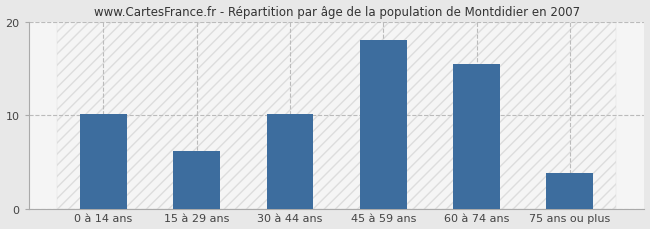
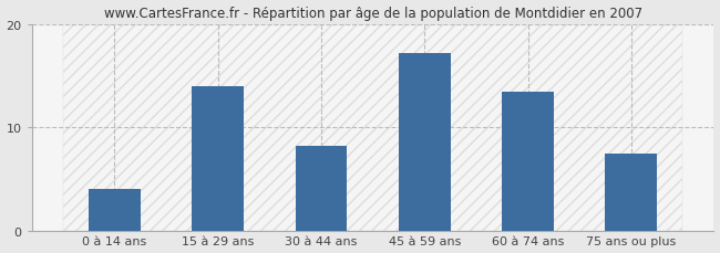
0 à 14 ans: 10.1 -> 4.0
15 à 29 ans: 6.2 -> 14.0
30 à 44 ans: 10.1 -> 8.2
45 à 59 ans: 18.0 -> 17.2
60 à 74 ans: 15.5 -> 13.4
75 ans ou plus: 3.8 -> 7.4
